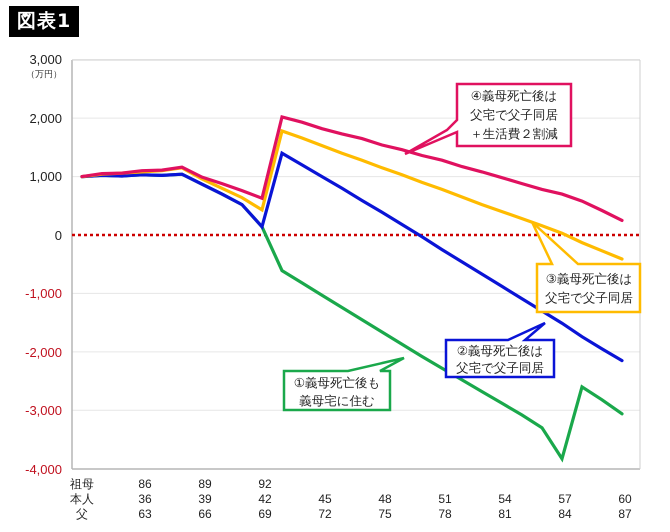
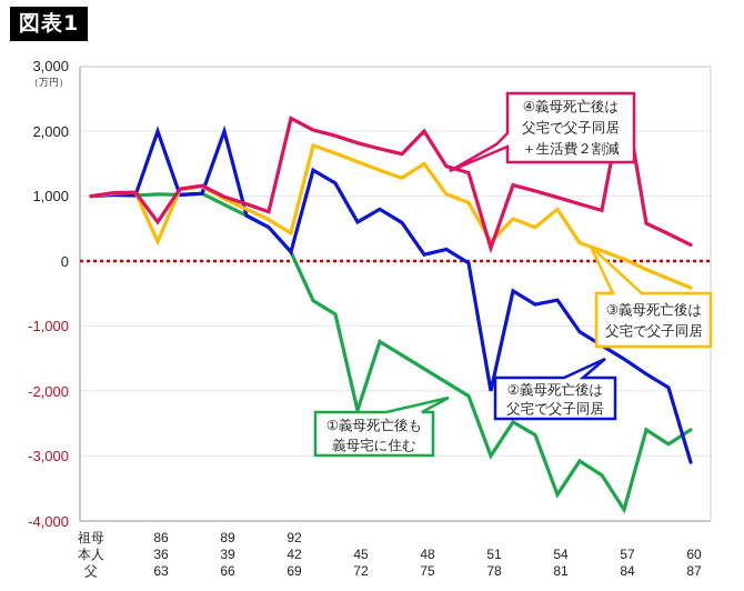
②義母死亡後は父宅で父子同居/36: 1000 -> 2000
③義母死亡後は父宅で父子同居/36: 1100 -> 300
④義母死亡後は父宅で父子同居＋生活費２割減/36: 1100 -> 600
②義母死亡後は父宅で父子同居/39: 900 -> 2000
④義母死亡後は父宅で父子同居＋生活費２割減/42: 600 -> 2200
①義母死亡後も義母宅に住む/45: -1000 -> -2300
②義母死亡後は父宅で父子同居/45: 1000 -> 600
②義母死亡後は父宅で父子同居/48: 400 -> 100
③義母死亡後は父宅で父子同居/48: 1200 -> 1500
④義母死亡後は父宅で父子同居＋生活費２割減/48: 1500 -> 2000
①義母死亡後も義母宅に住む/51: -2300 -> -3000
②義母死亡後は父宅で父子同居/51: -200 -> -2000
③義母死亡後は父宅で父子同居/51: 800 -> 300
④義母死亡後は父宅で父子同居＋生活費２割減/51: 1300 -> 200
①義母死亡後も義母宅に住む/54: -2900 -> -3600
②義母死亡後は父宅で父子同居/54: -900 -> -600
③義母死亡後は父宅で父子同居/54: 400 -> 800
④義母死亡後は父宅で父子同居＋生活費２割減/57: 700 -> 2600
①義母死亡後も義母宅に住む/60: -3100 -> -2600
②義母死亡後は父宅で父子同居/60: -2200 -> -3100
